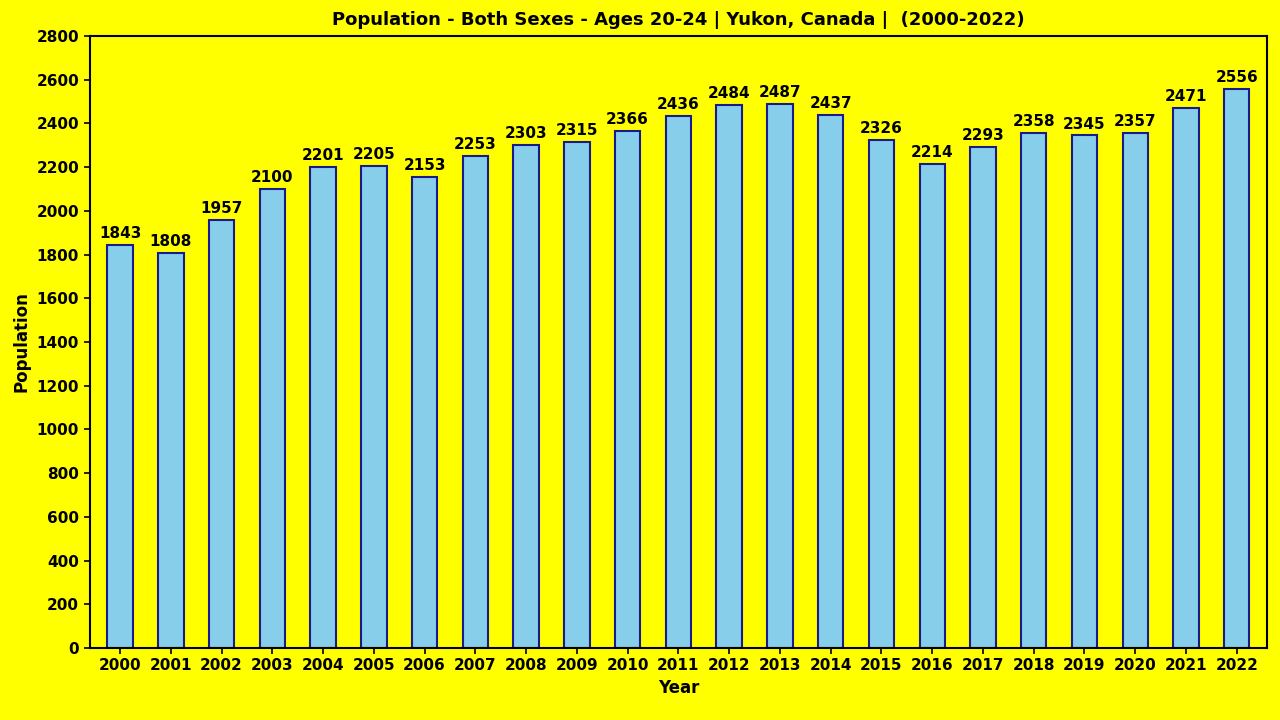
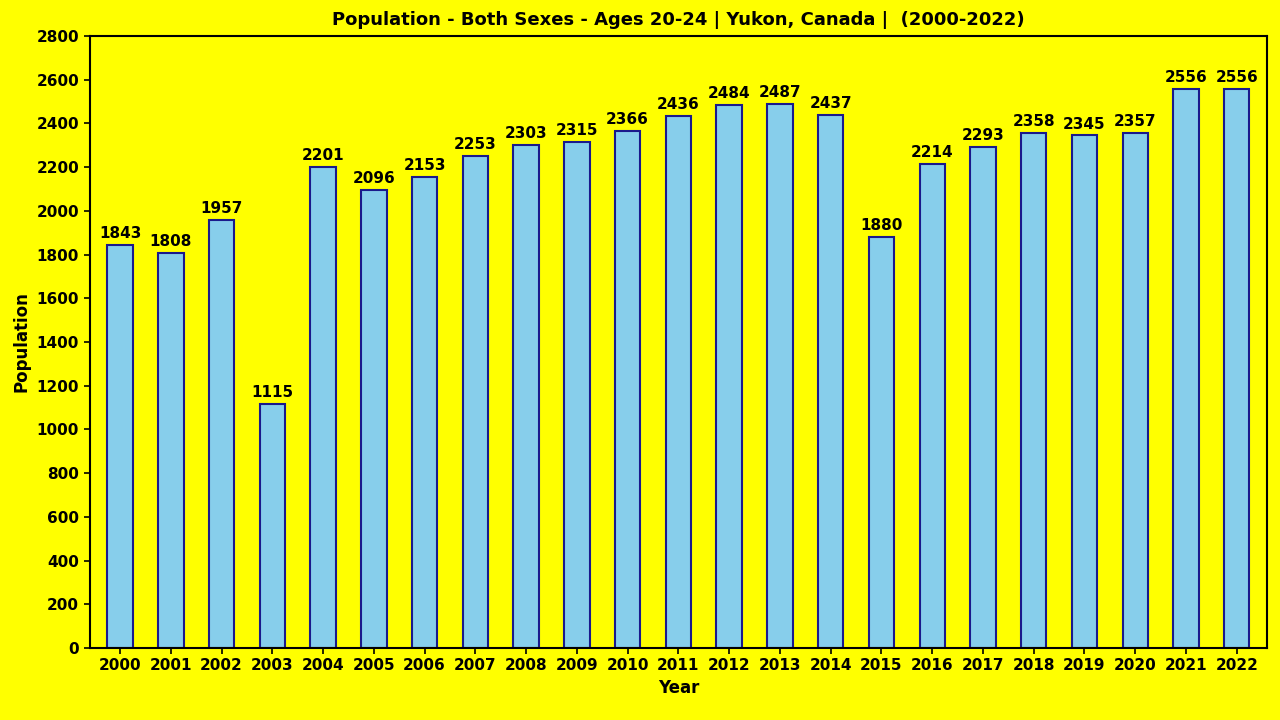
2003: 2100 -> 1115
2005: 2205 -> 2096
2015: 2326 -> 1880
2021: 2471 -> 2556
